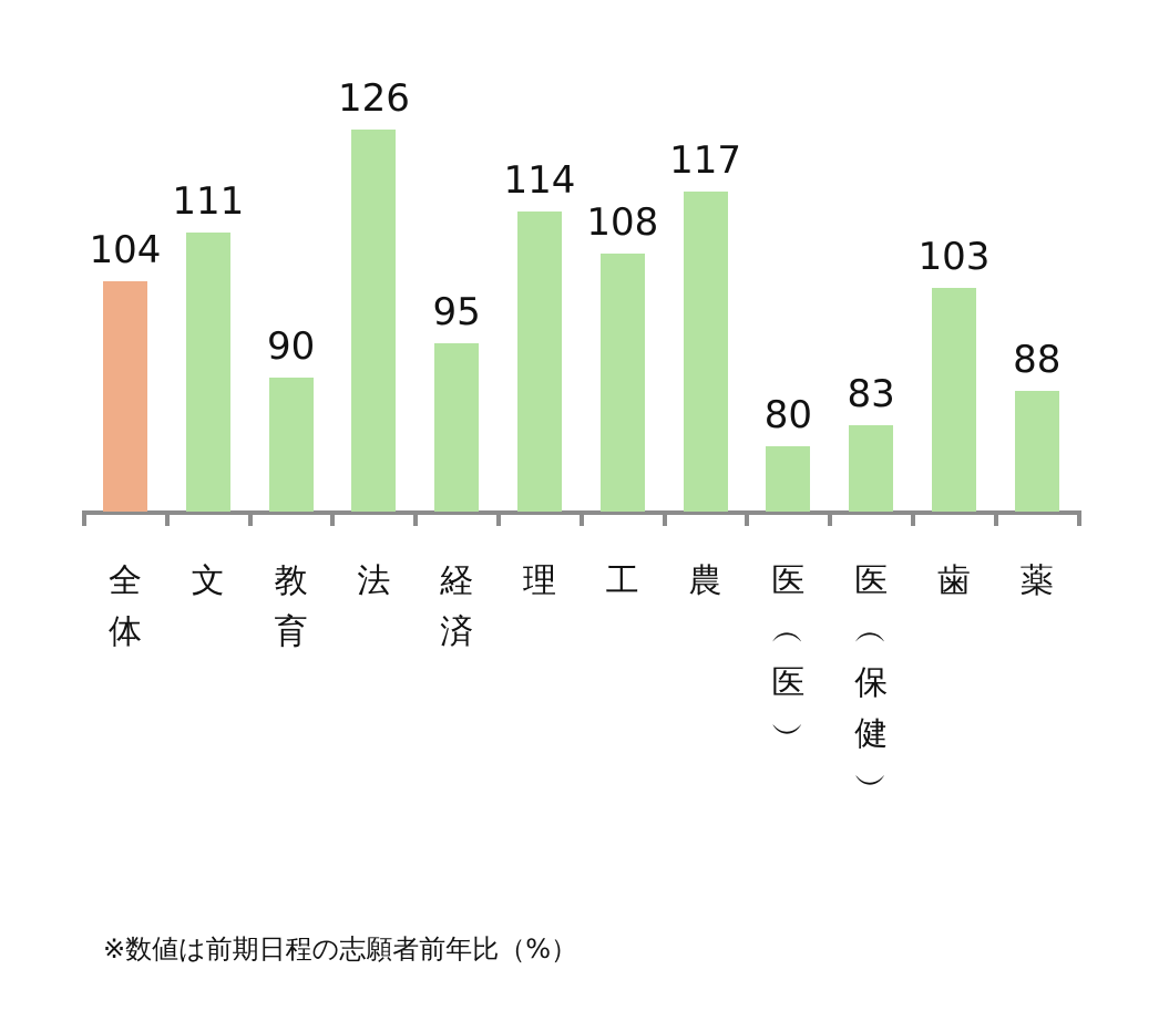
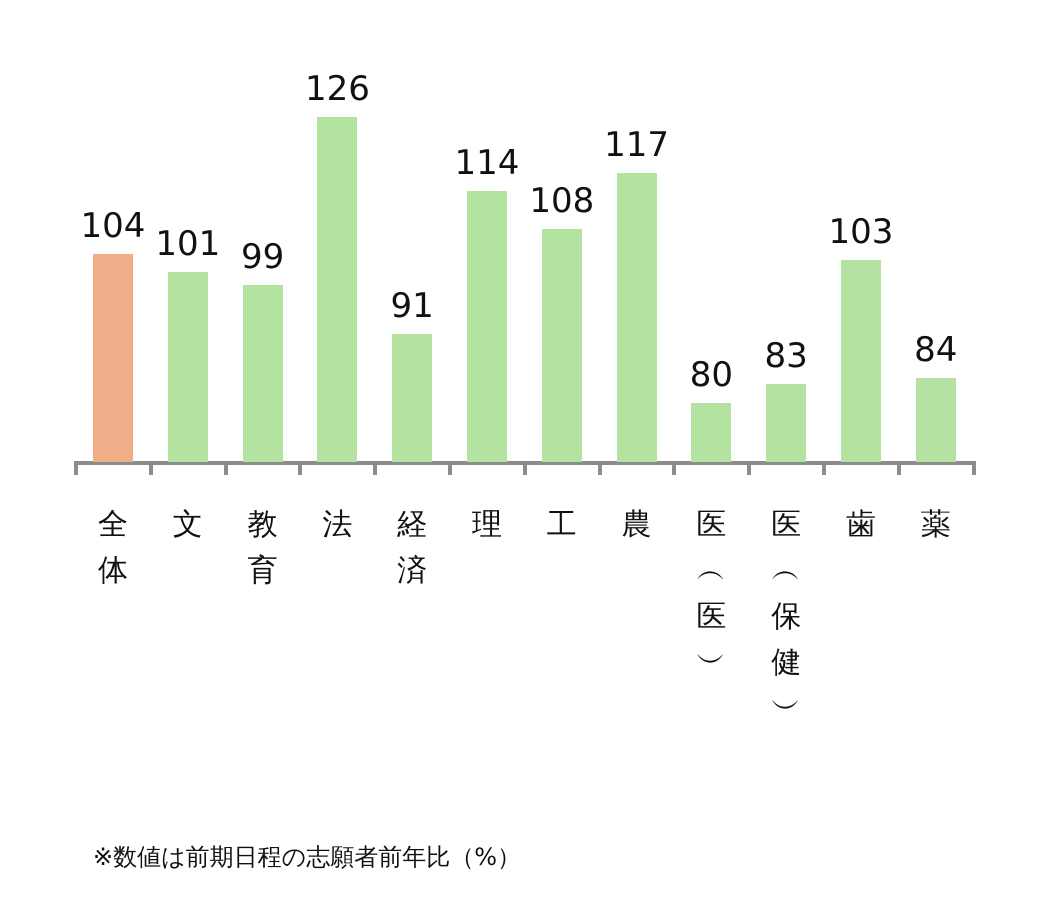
文: 111 -> 101
教育: 90 -> 99
経済: 95 -> 91
薬: 88 -> 84
